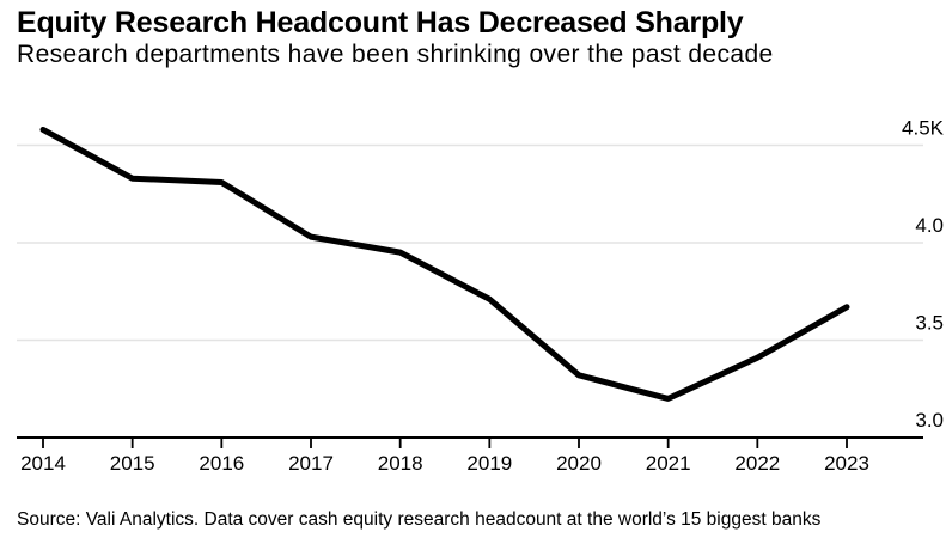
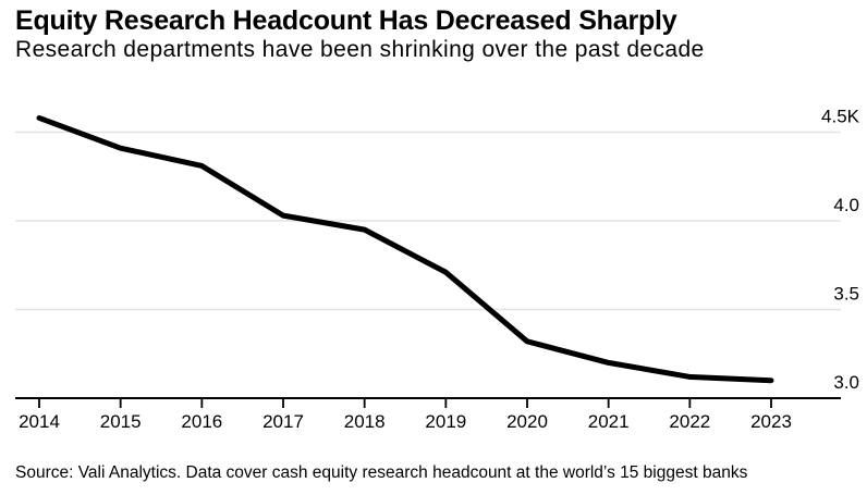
2015: 4.33K -> 4.41K
2022: 3.41K -> 3.12K
2023: 3.67K -> 3.10K
